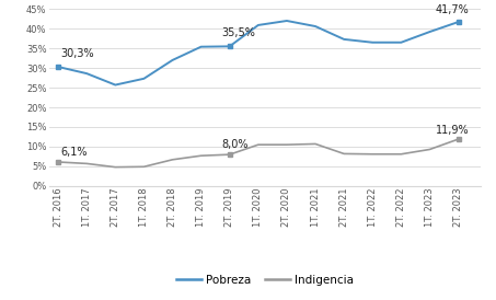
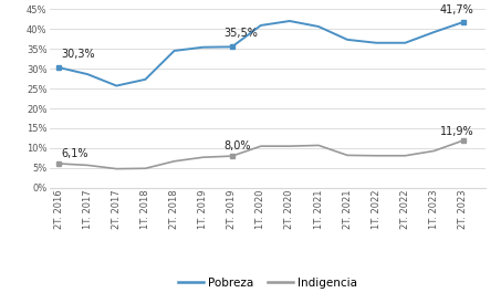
Pobreza/2T. 2018: 32.0% -> 34.5%
